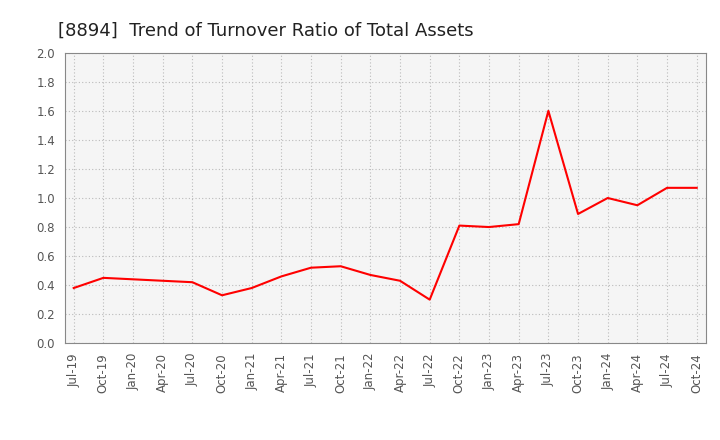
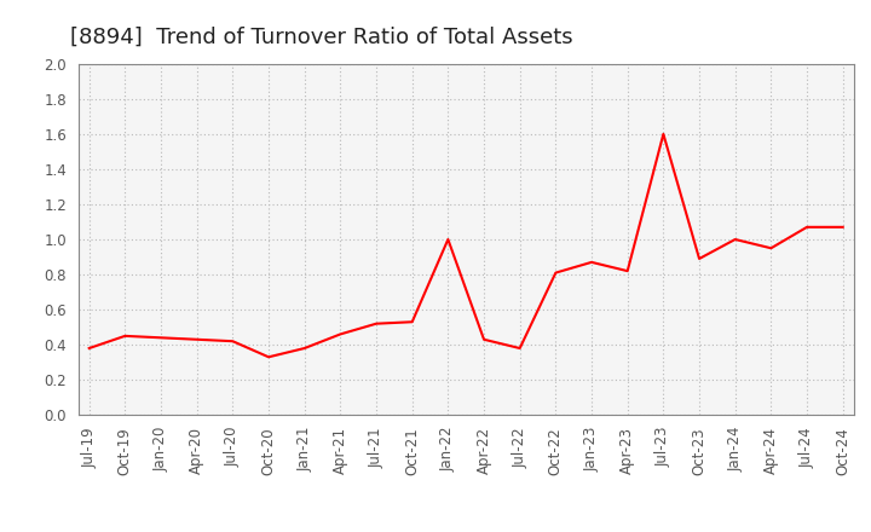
Jan-22: 0.47 -> 1.00
Jul-22: 0.30 -> 0.38
Jan-23: 0.80 -> 0.87
